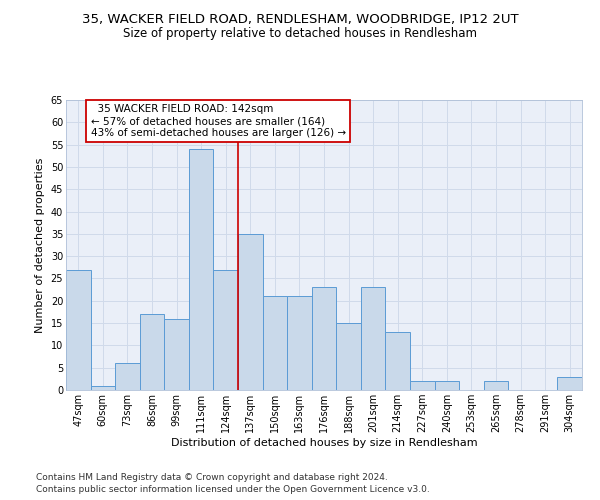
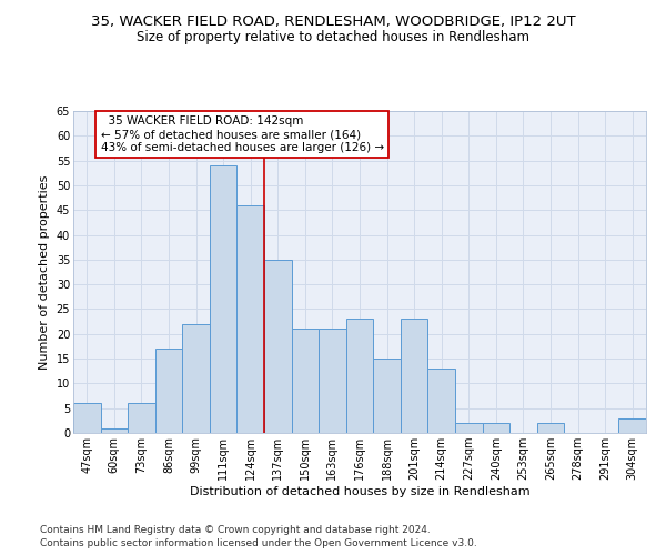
47sqm: 27 -> 6
99sqm: 16 -> 22
124sqm: 27 -> 46
